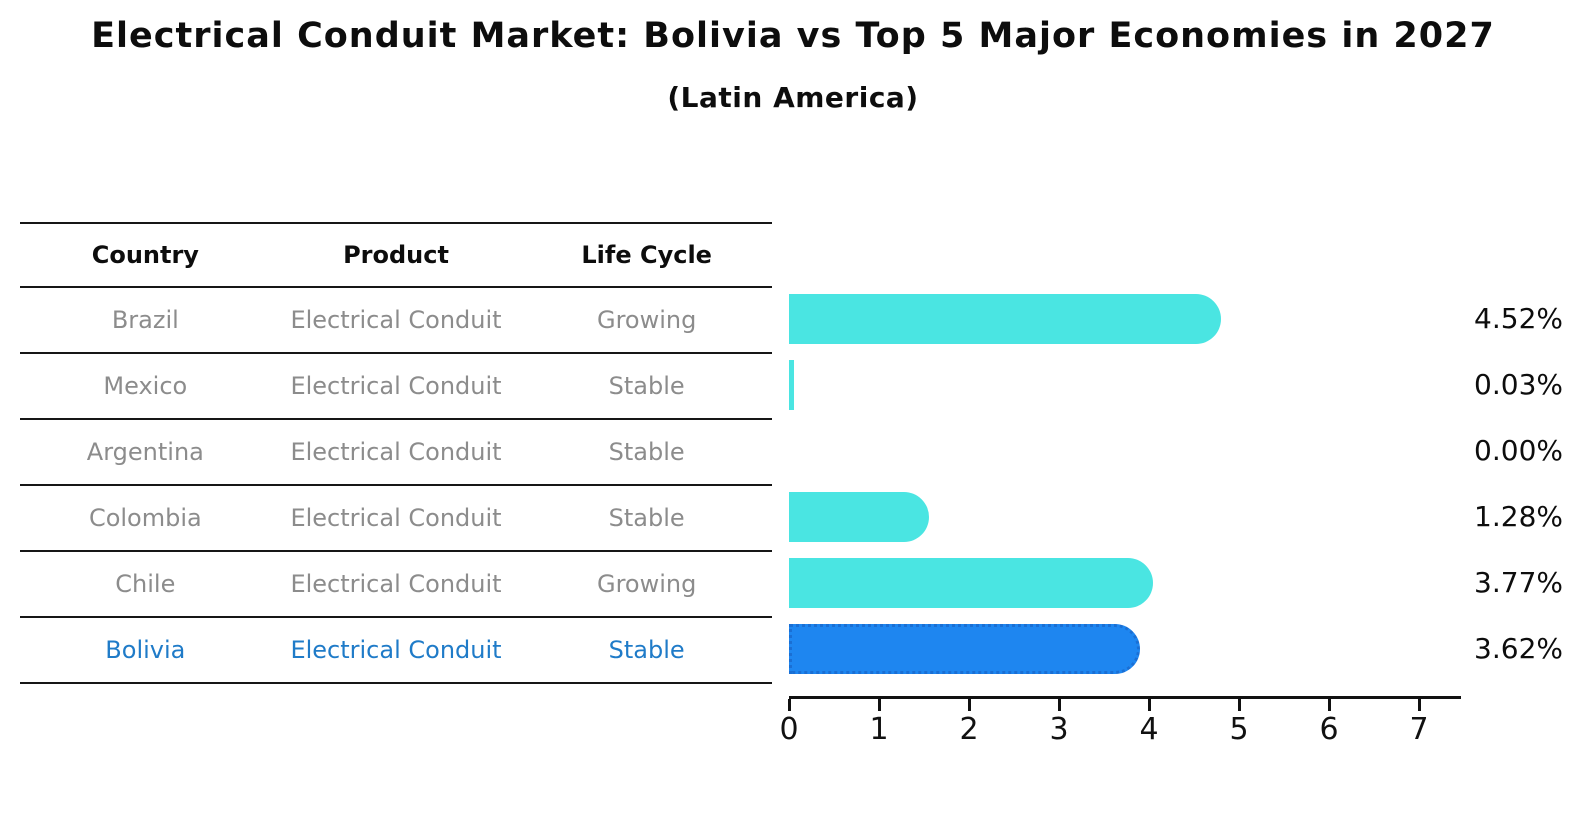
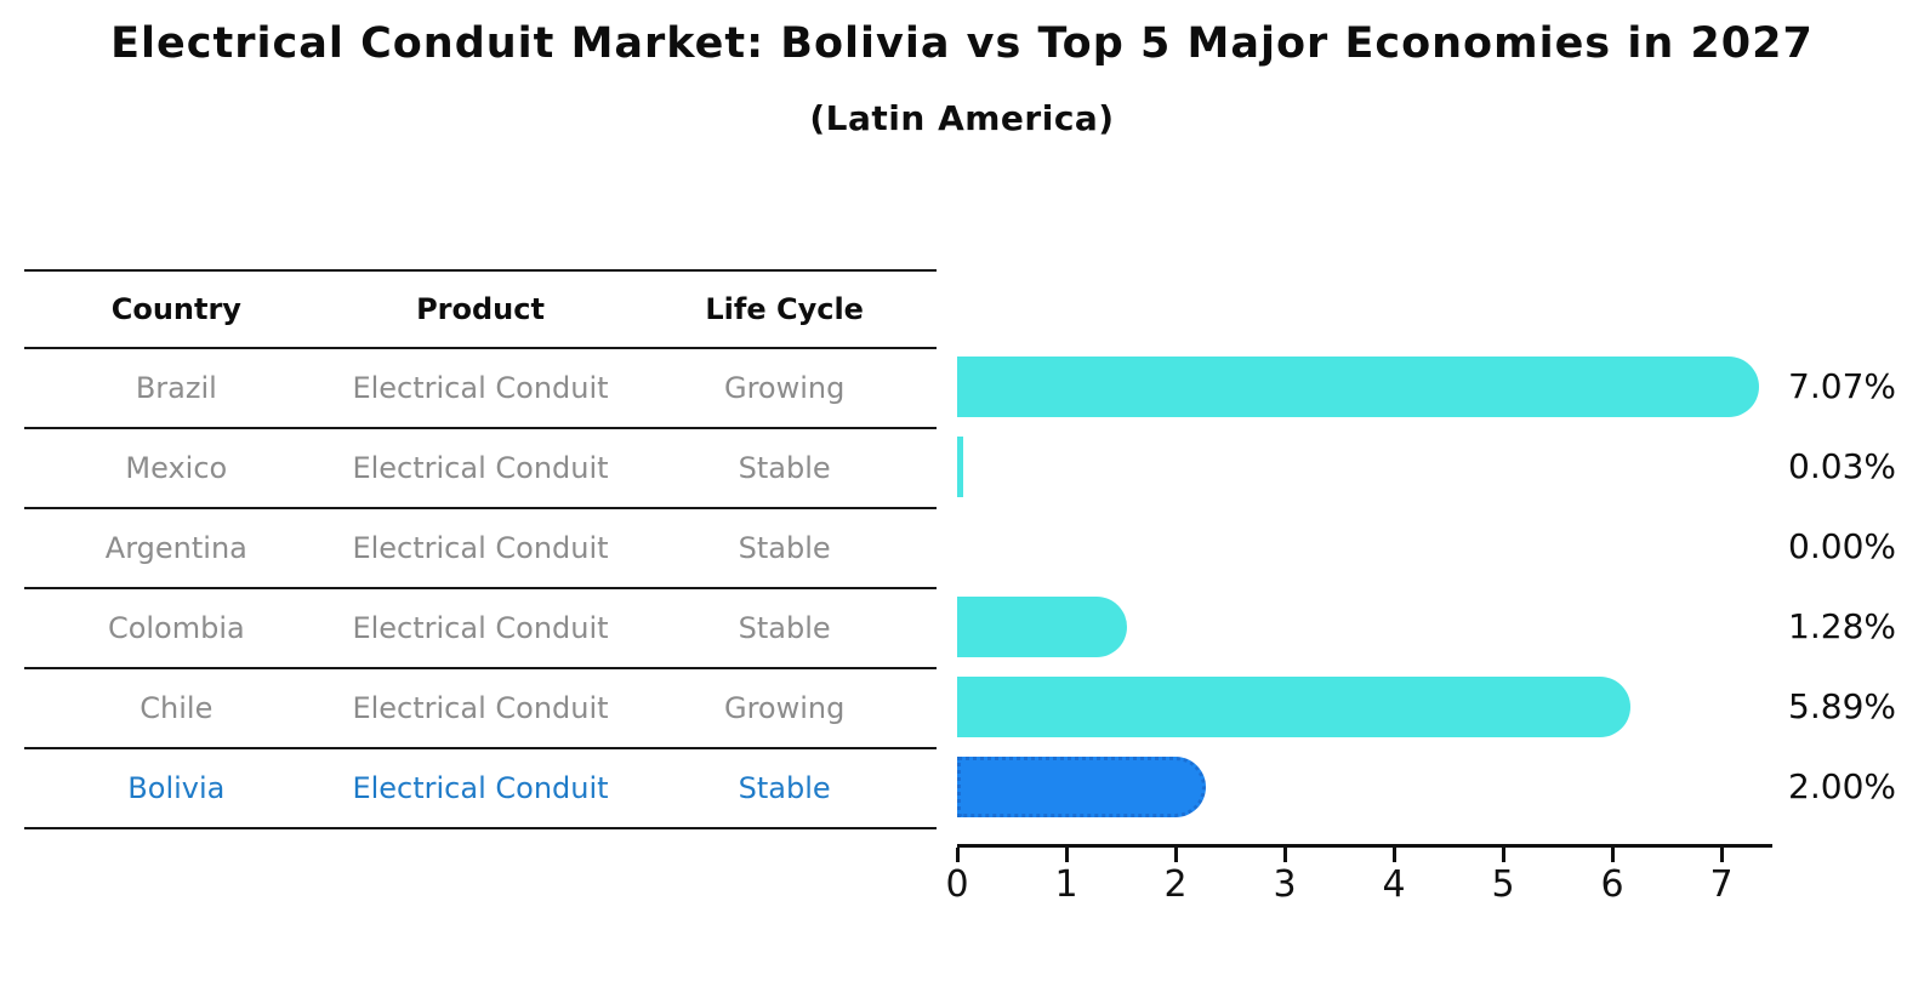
Brazil: 4.52% -> 7.07%
Chile: 3.77% -> 5.89%
Bolivia: 3.62% -> 2.00%
